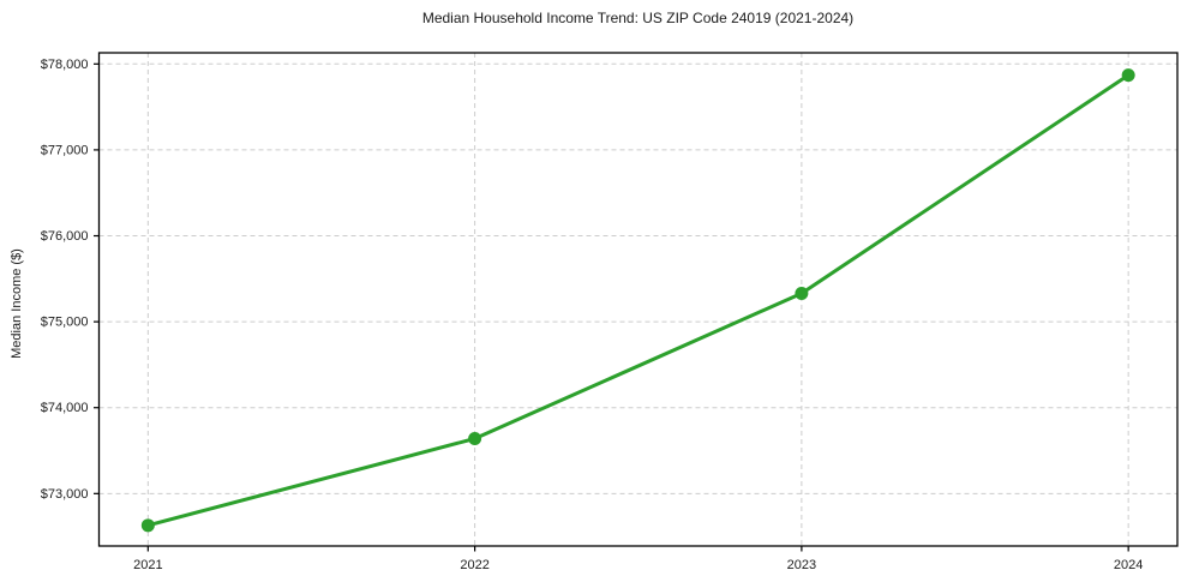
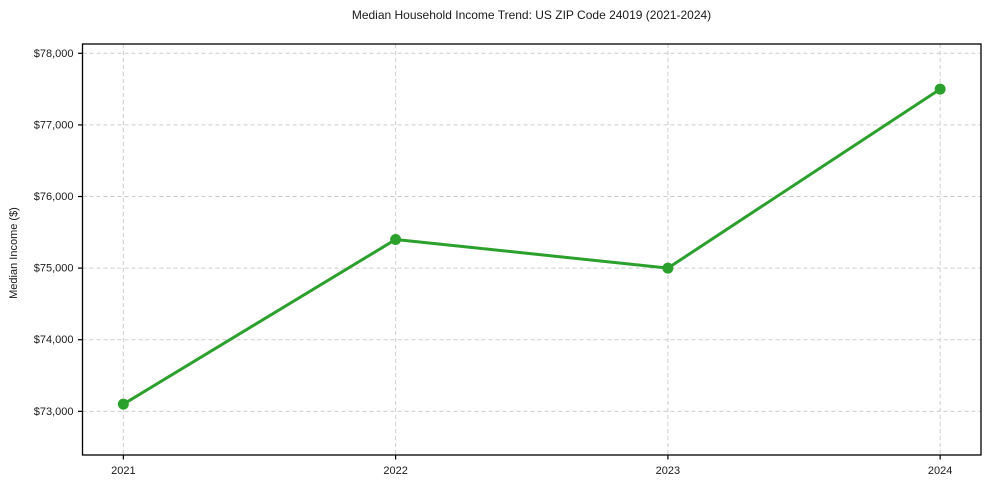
2021: $72600 -> $73100
2022: $73600 -> $75400
2023: $75300 -> $75000
2024: $77900 -> $77500
